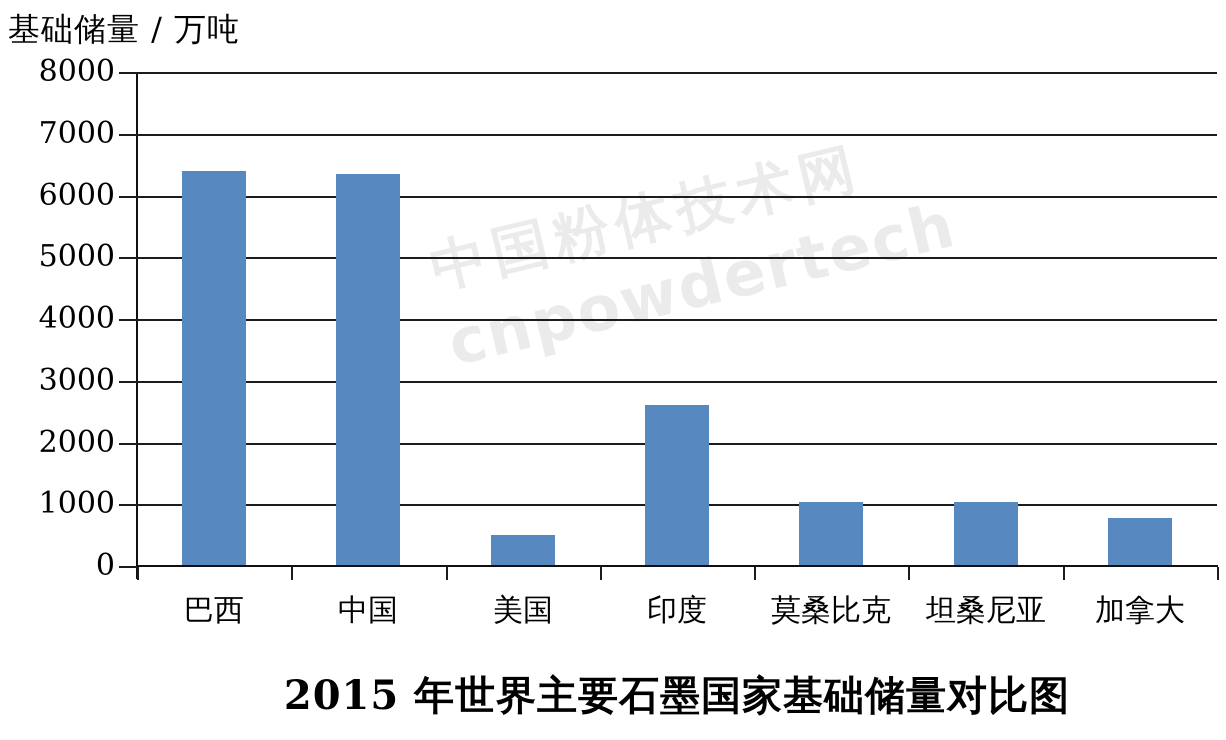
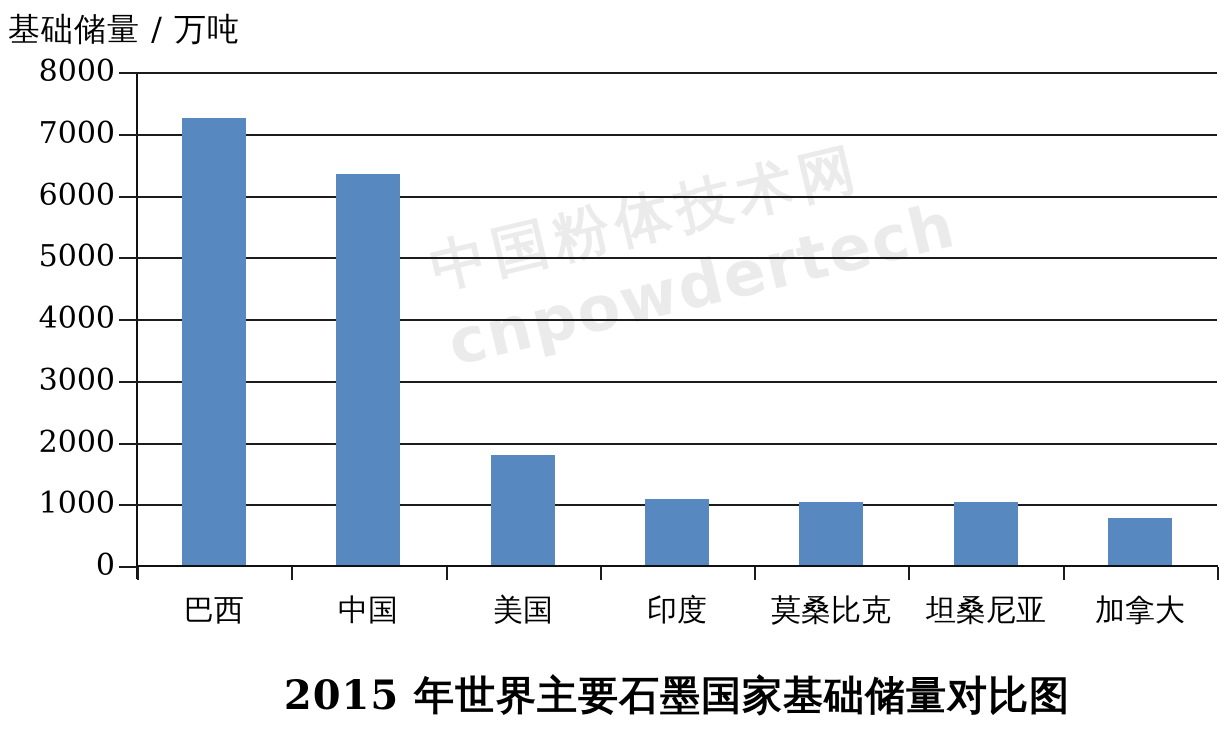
巴西: 6400 -> 7200
美国: 500 -> 1800
印度: 2600 -> 1100
